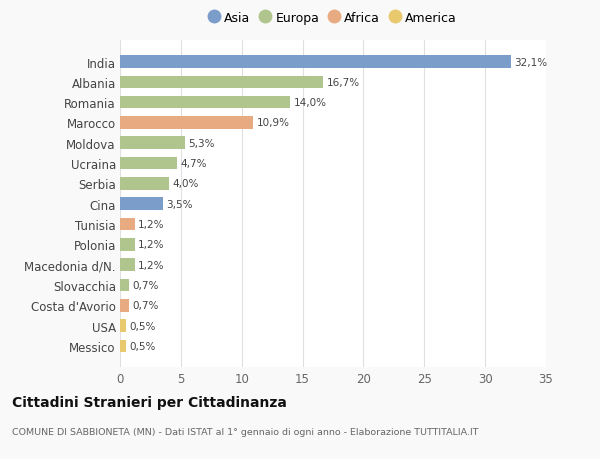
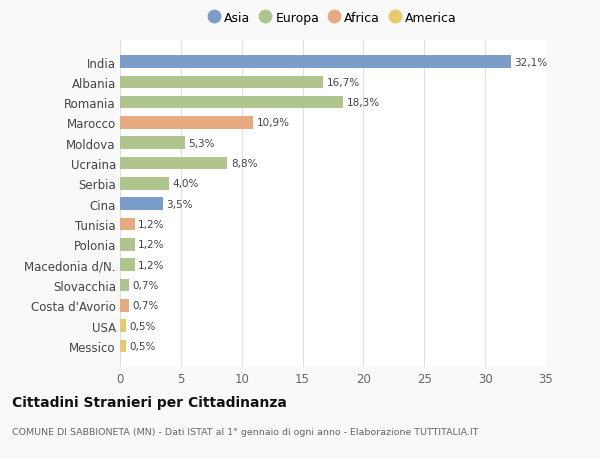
Romania: 14,0% -> 18,3%
Ucraina: 4,7% -> 8,8%
